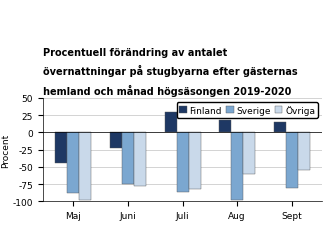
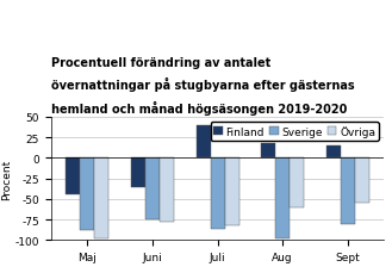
Finland/Juni: -22 -> -35
Finland/Juli: 30 -> 40
